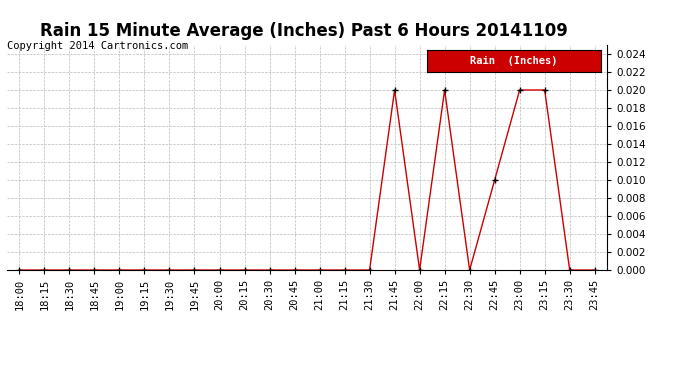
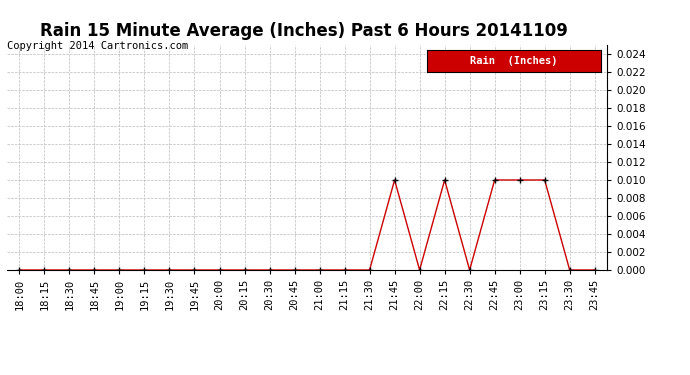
21:45: 0.02 -> 0.01
22:15: 0.02 -> 0.01
23:00: 0.02 -> 0.01
23:15: 0.02 -> 0.01
